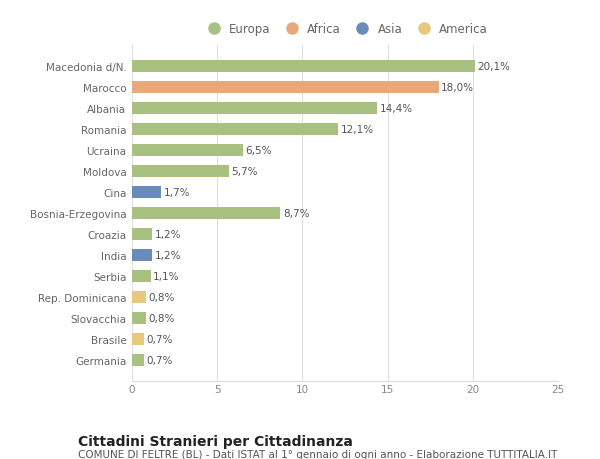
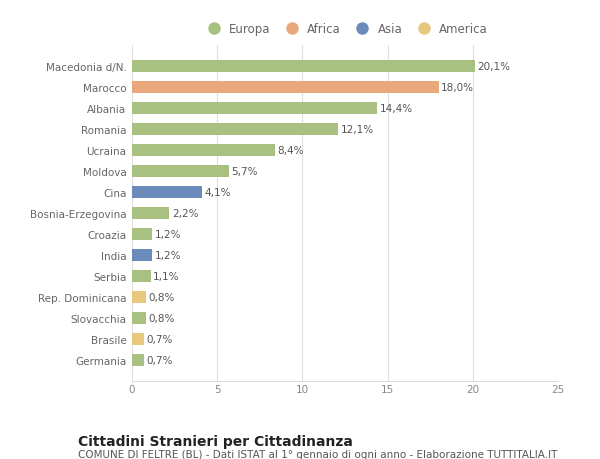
Ucraina: 6,5% -> 8,4%
Cina: 1,7% -> 4,1%
Bosnia-Erzegovina: 8,7% -> 2,2%
